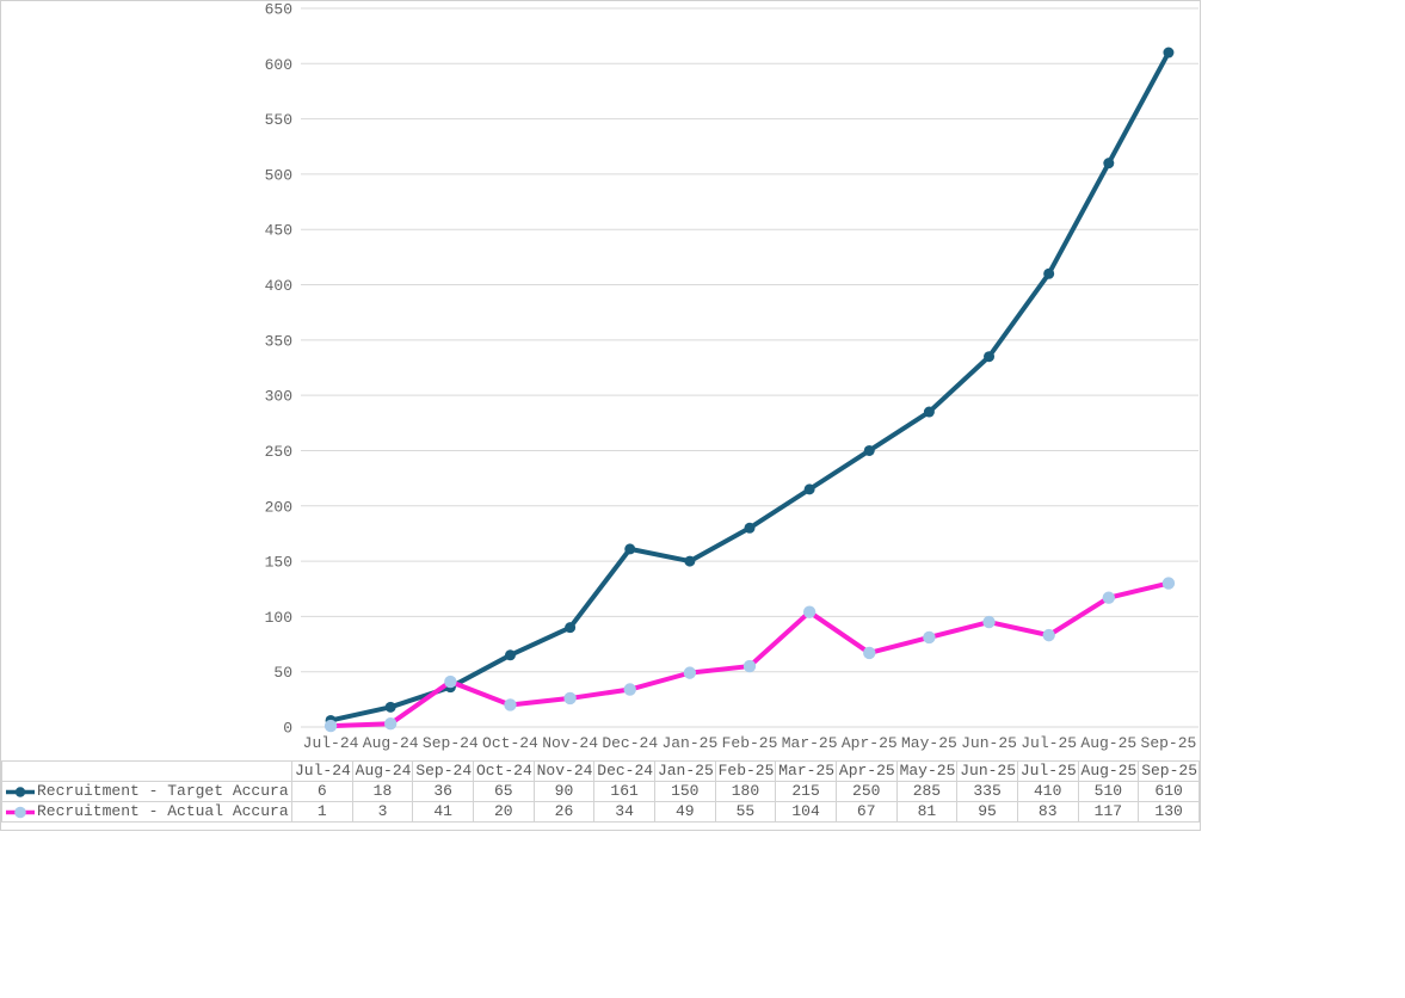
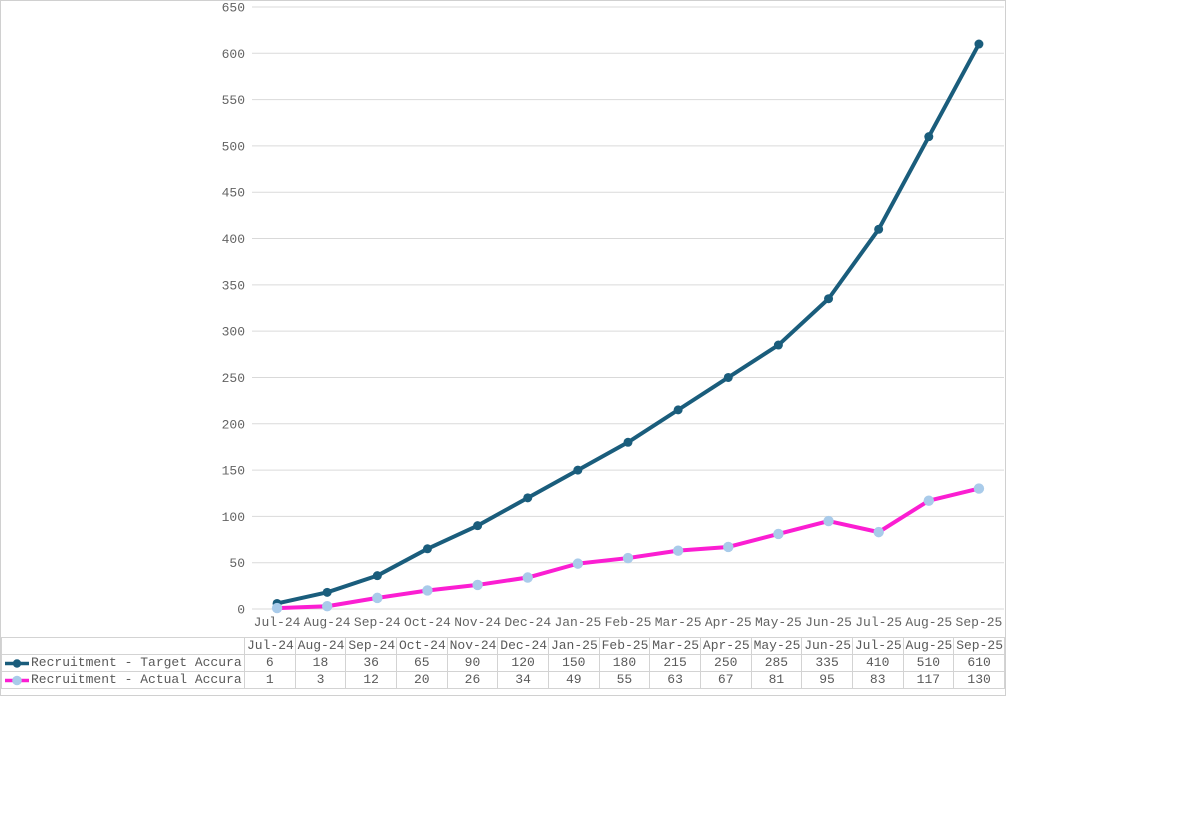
Recruitment - Actual Accural/Sep-24: 41 -> 12
Recruitment - Target Accural/Dec-24: 161 -> 120
Recruitment - Actual Accural/Mar-25: 104 -> 63
